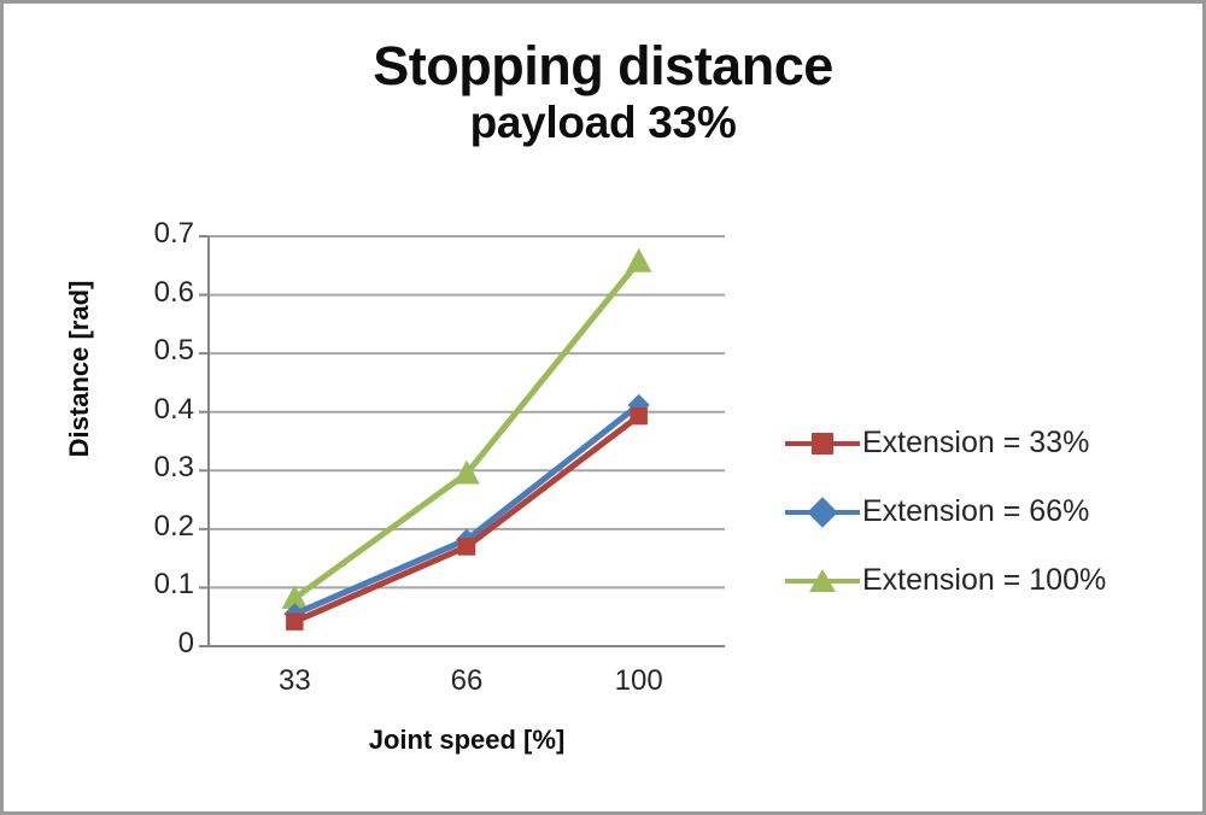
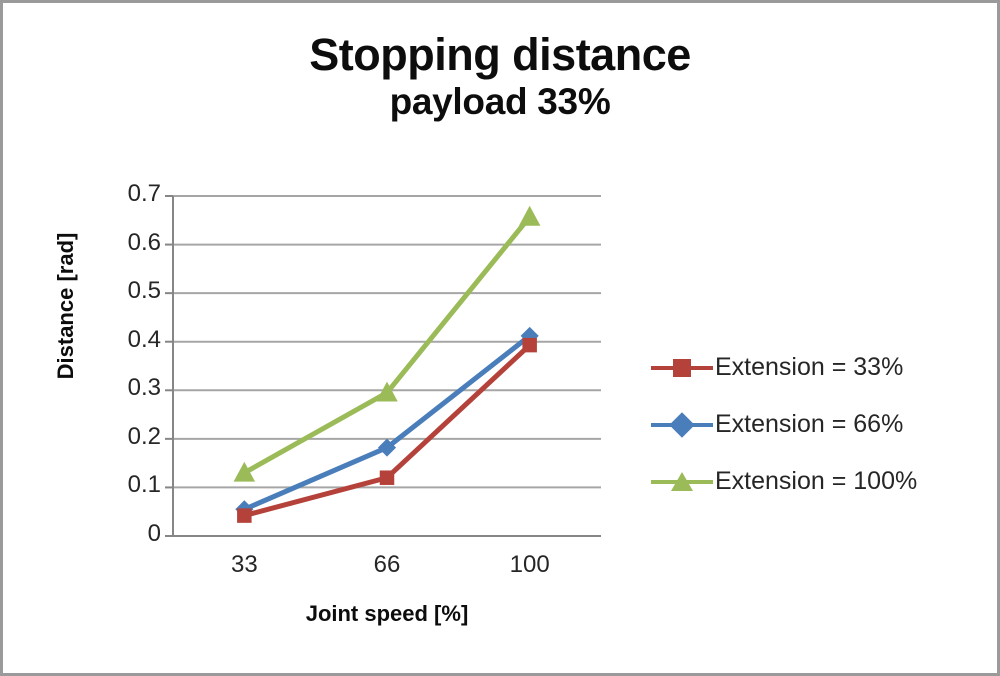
Extension = 100%/33: 0.08 -> 0.13
Extension = 33%/66: 0.17 -> 0.12
